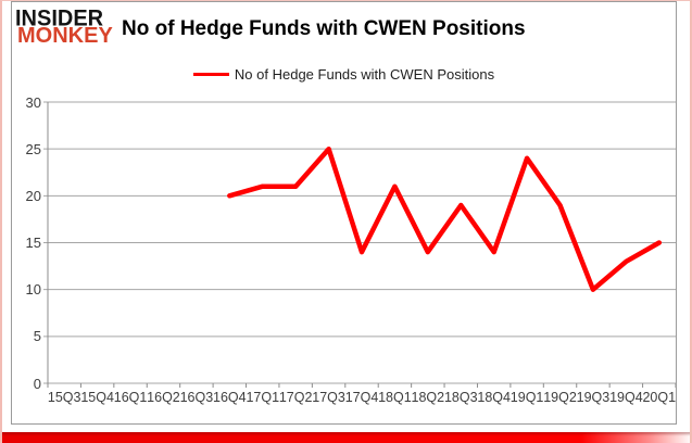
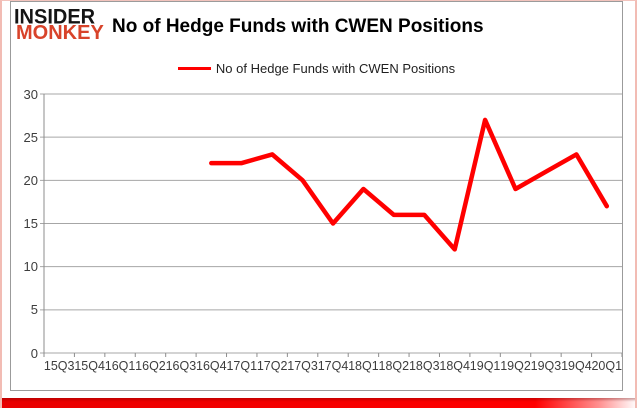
16Q4: 20 -> 22
17Q1: 21 -> 22
17Q2: 21 -> 23
17Q3: 25 -> 20
17Q4: 14 -> 15
18Q1: 21 -> 19
18Q2: 14 -> 16
18Q3: 19 -> 16
18Q4: 14 -> 12
19Q1: 24 -> 27
19Q3: 10 -> 21
19Q4: 13 -> 23
20Q1: 15 -> 17
